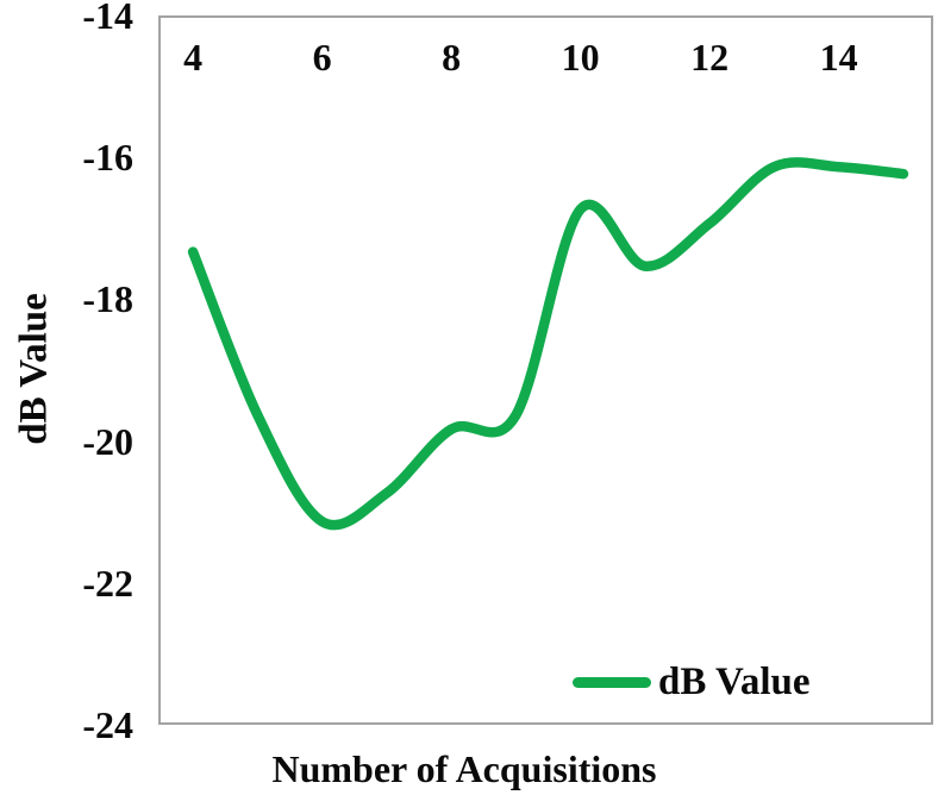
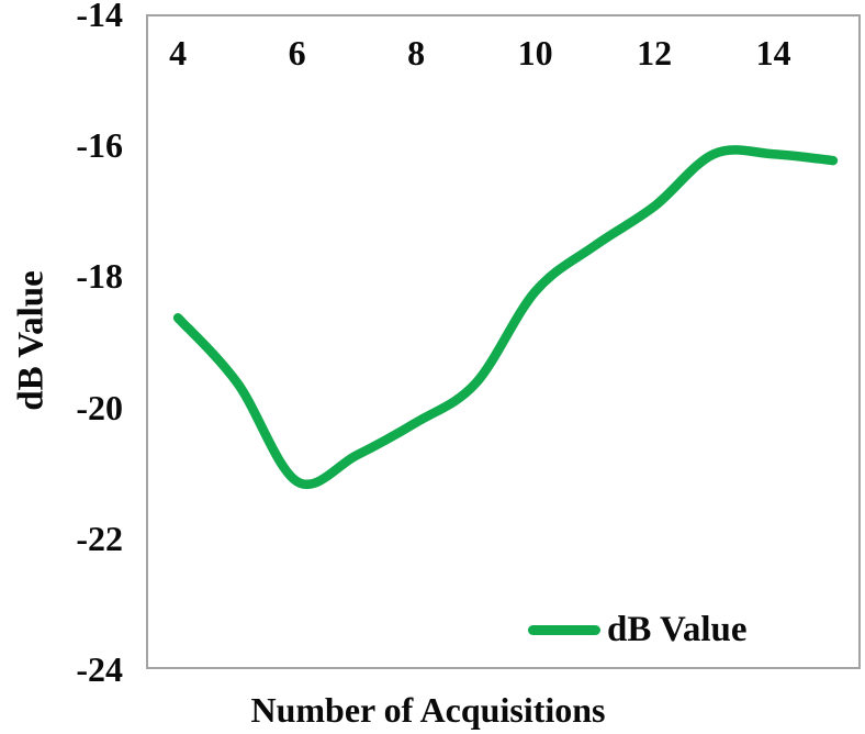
4: -17.3 -> -18.6
8: -19.8 -> -20.2
10: -16.7 -> -18.2
